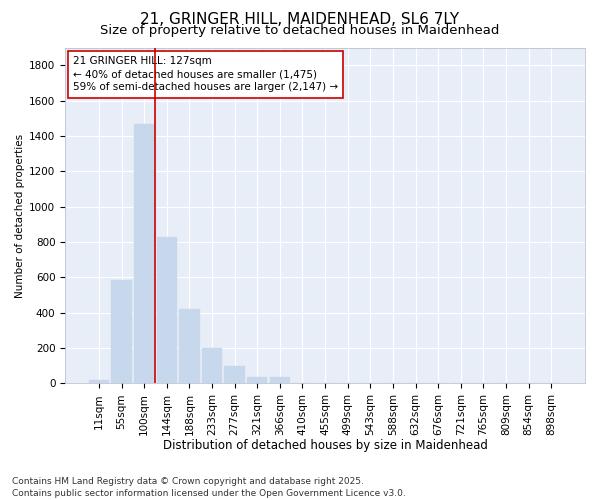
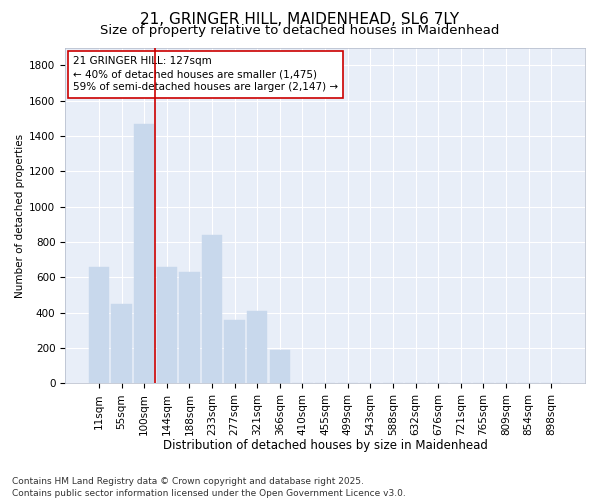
11sqm: 20 -> 660
55sqm: 580 -> 450
144sqm: 830 -> 660
188sqm: 420 -> 630
233sqm: 200 -> 840
277sqm: 100 -> 360
321sqm: 40 -> 410
366sqm: 40 -> 190
